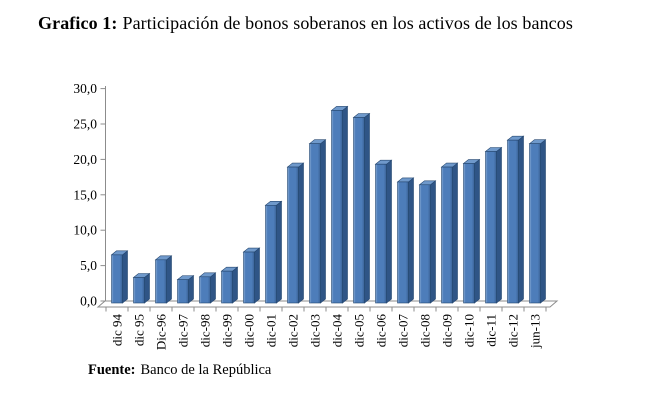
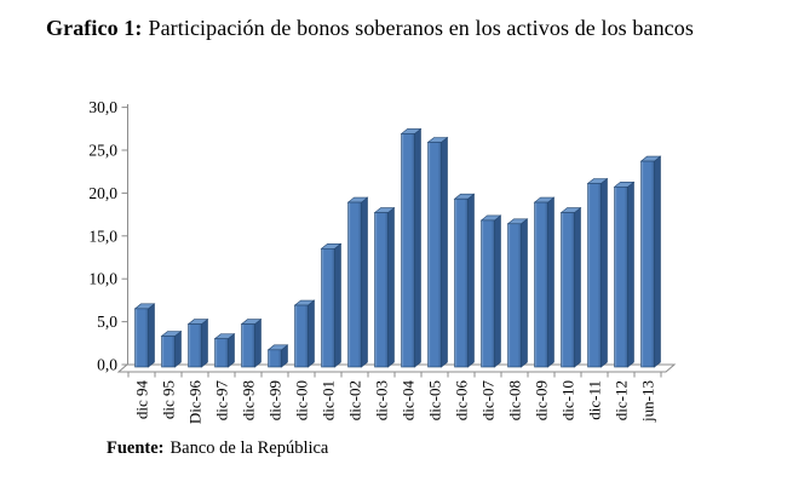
Dic-96: 6 -> 5
dic-98: 4 -> 5
dic-99: 4 -> 2
dic-03: 22 -> 18
dic-10: 20 -> 18
dic-12: 23 -> 21
jun-13: 22 -> 24
